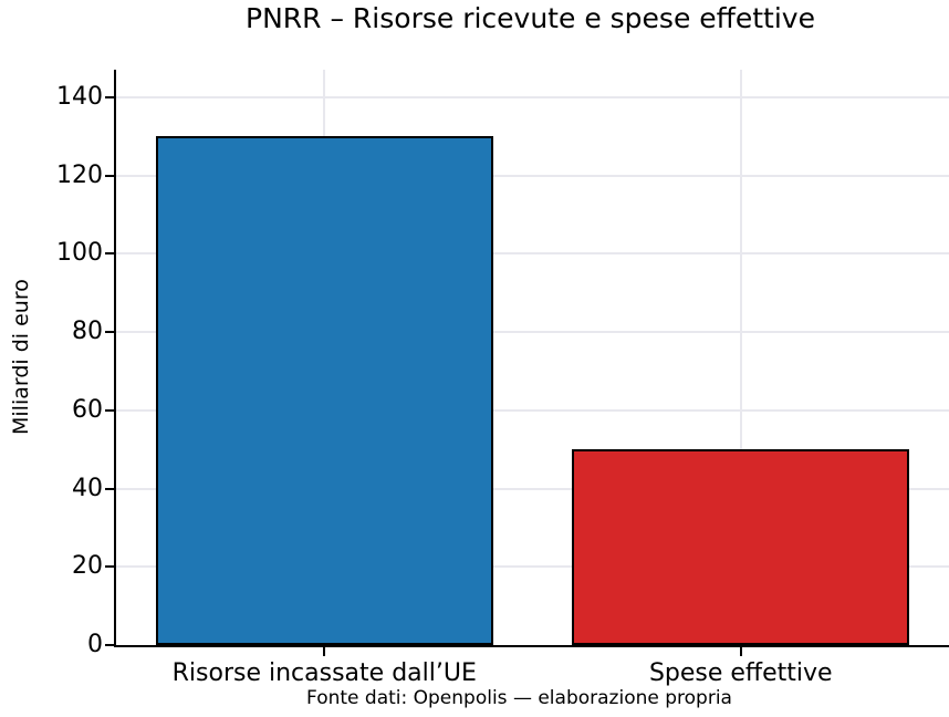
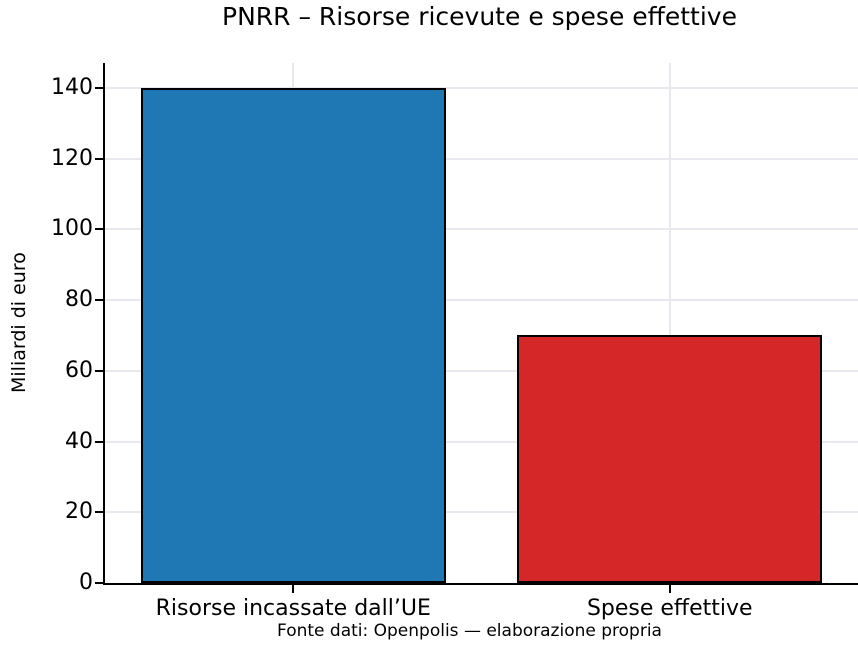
Risorse incassate dall’UE: 130 -> 140
Spese effettive: 50 -> 70
